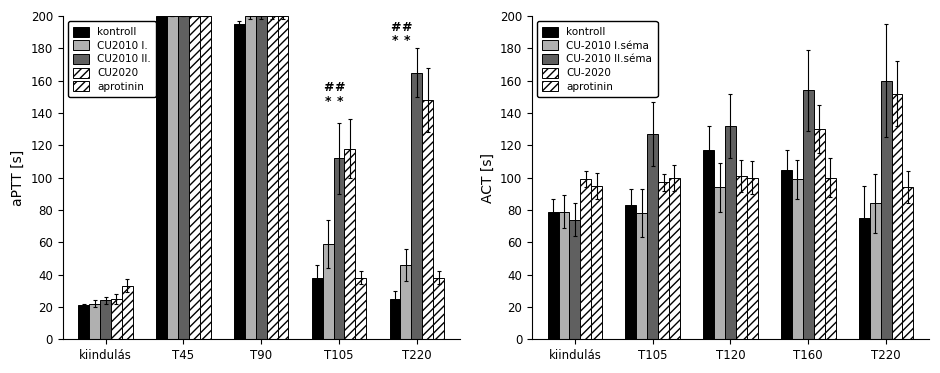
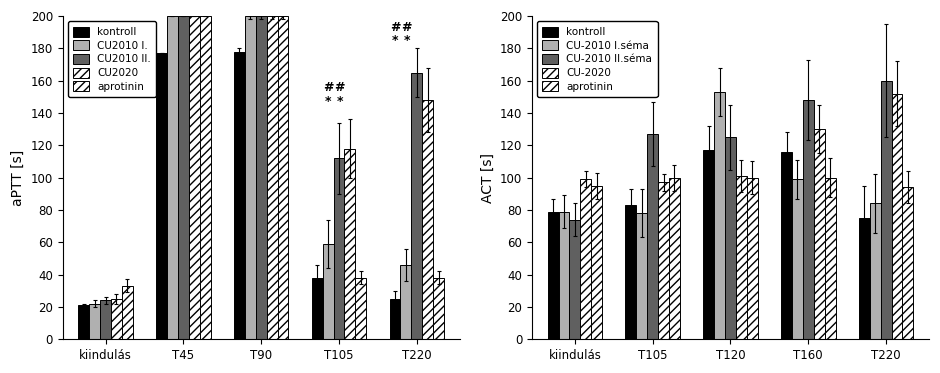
kontroll/T45: 200 -> 177
kontroll/T90: 195 -> 178
CU-2010 I.séma/T120: 94 -> 153
CU-2010 II.séma/T120: 132 -> 125
kontroll/T160: 105 -> 116
CU-2010 II.séma/T160: 154 -> 148
